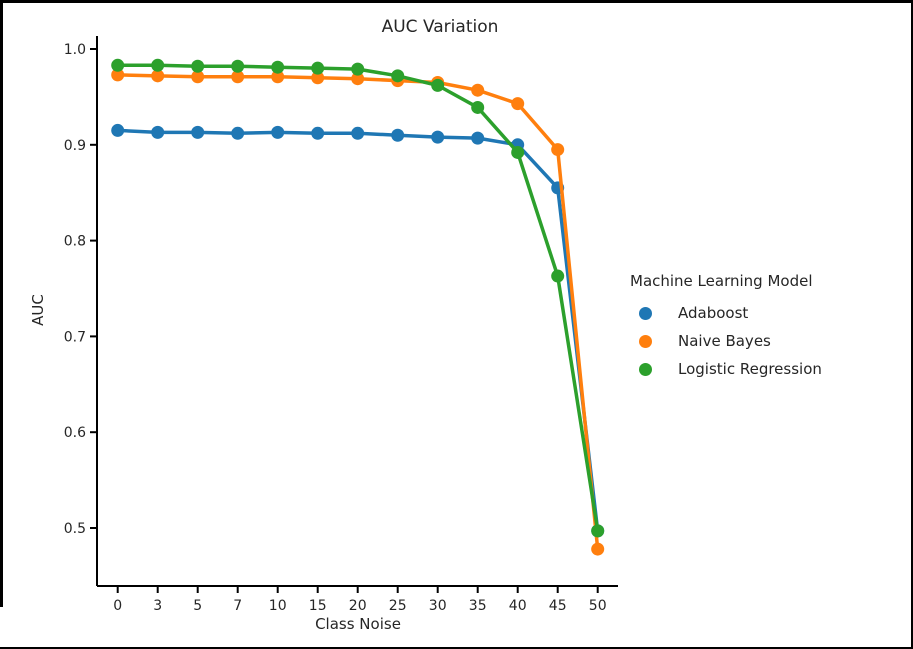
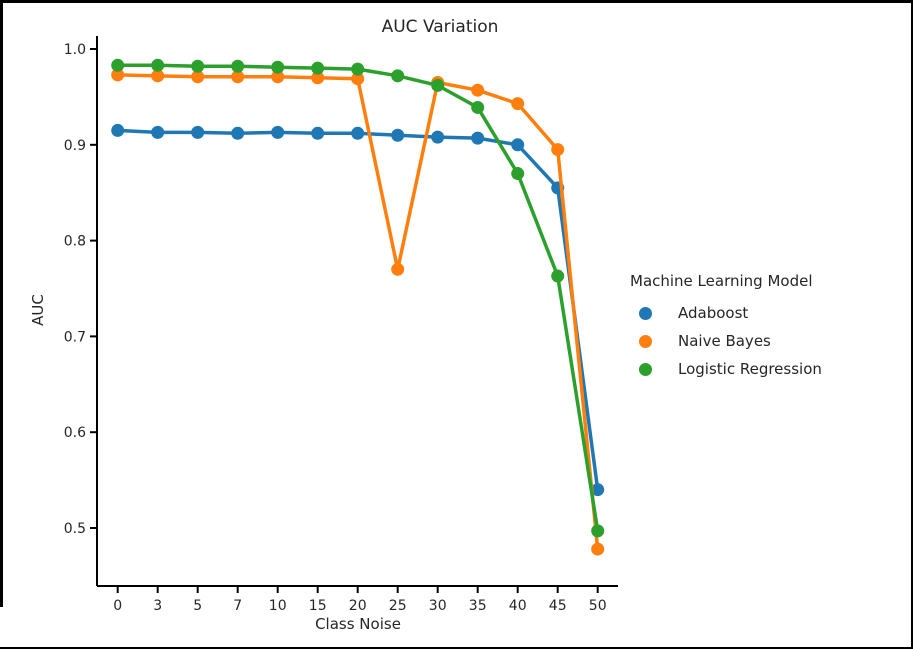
Naive Bayes/25: 0.97 -> 0.77
Logistic Regression/40: 0.89 -> 0.87
Adaboost/50: 0.50 -> 0.54
